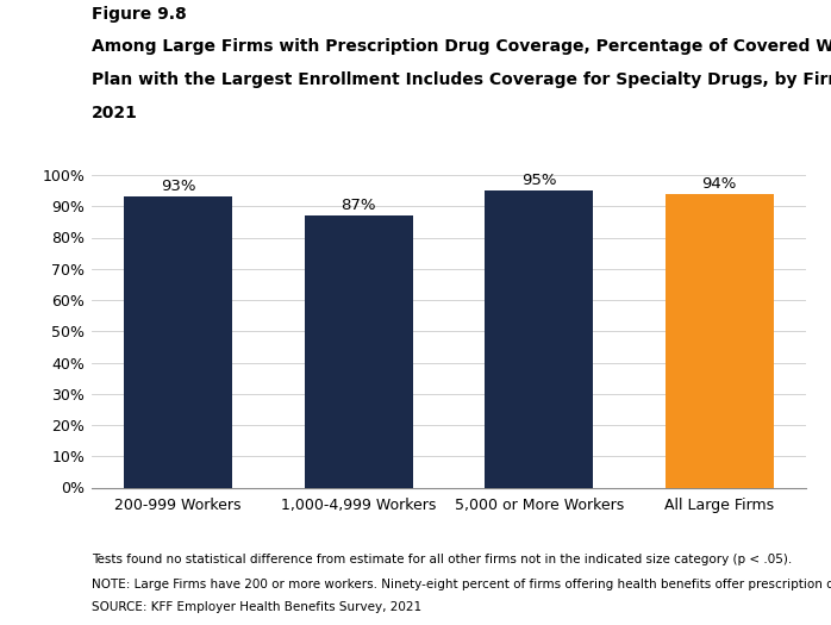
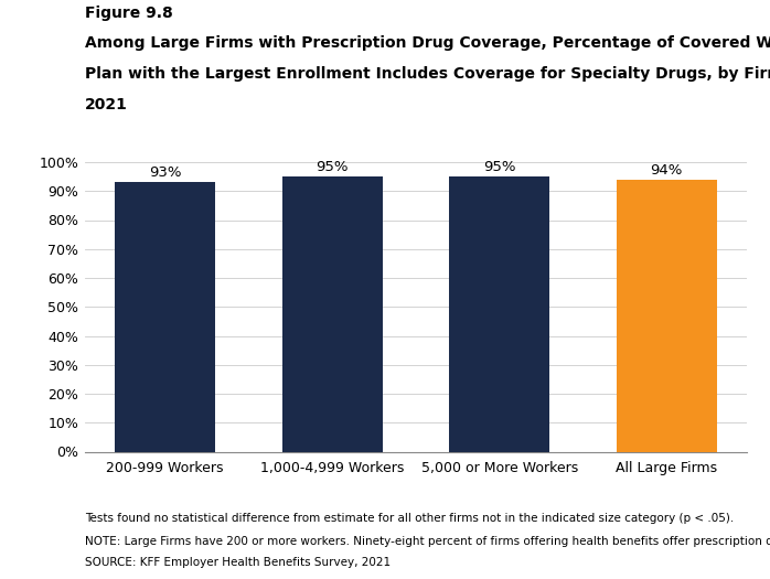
1,000-4,999 Workers: 87% -> 95%
